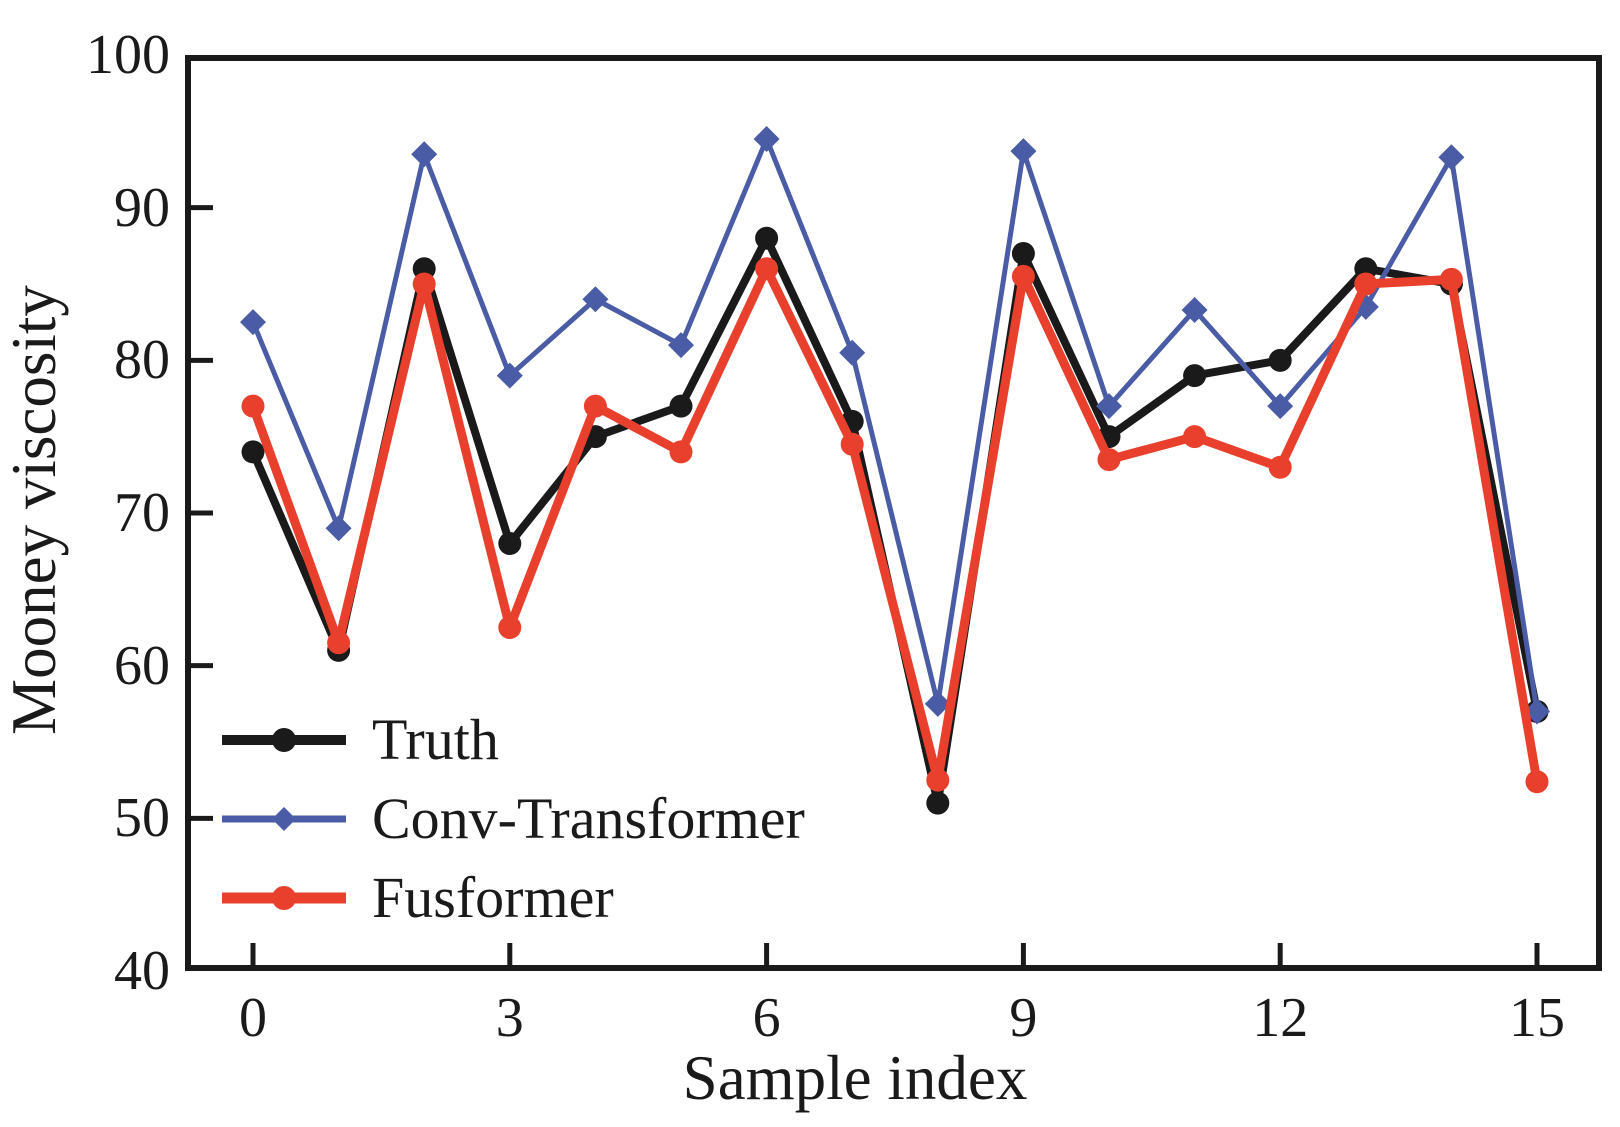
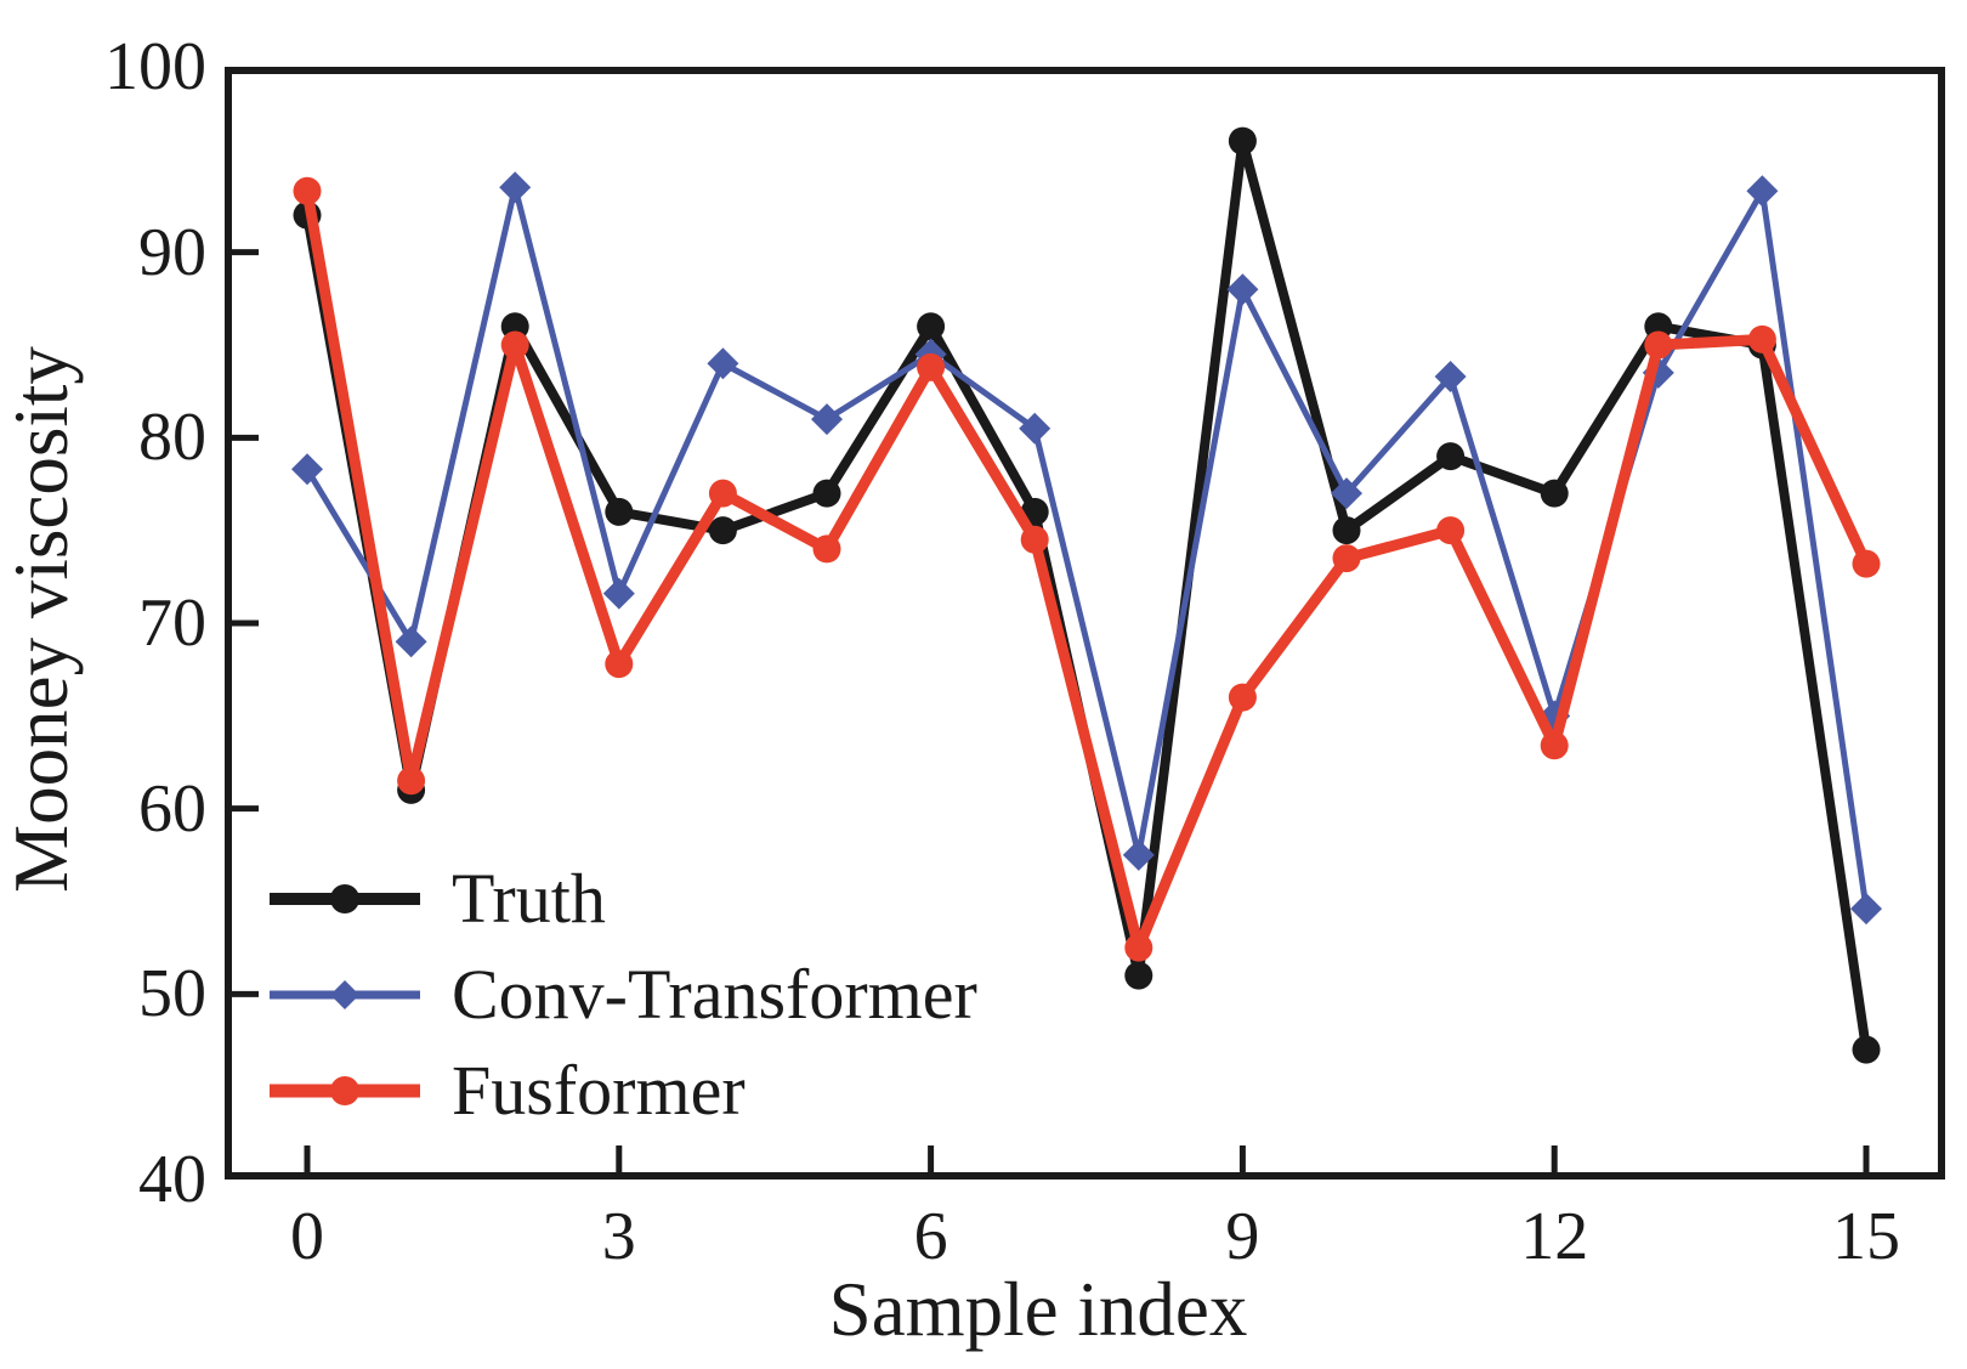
Truth/0: 74 -> 92
Conv-Transformer/0: 82.5 -> 78.3
Fusformer/0: 77.0 -> 93.3
Truth/3: 68 -> 76
Conv-Transformer/3: 79.0 -> 71.6
Fusformer/3: 62.5 -> 67.8
Truth/6: 88 -> 86
Conv-Transformer/6: 94.5 -> 84.5
Fusformer/6: 86.0 -> 83.8
Truth/9: 87 -> 96
Conv-Transformer/9: 93.7 -> 88.0
Fusformer/9: 85.5 -> 66.0
Truth/12: 80 -> 77
Conv-Transformer/12: 77.0 -> 65.0
Fusformer/12: 73.0 -> 63.4
Truth/15: 57 -> 47
Conv-Transformer/15: 57.0 -> 54.6
Fusformer/15: 52.4 -> 73.2
